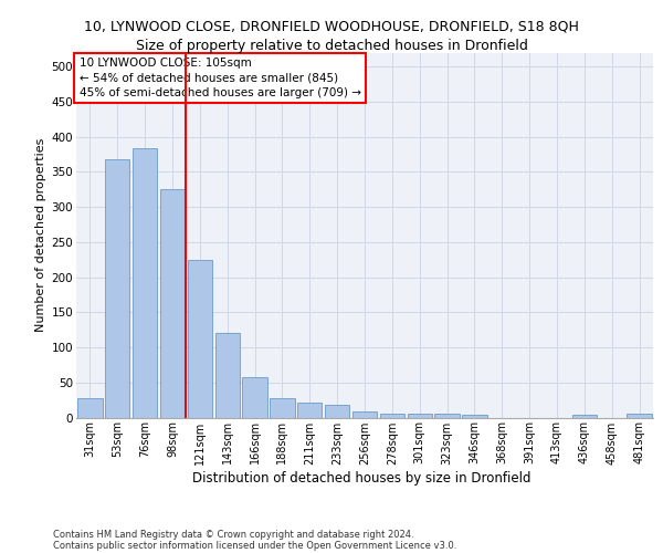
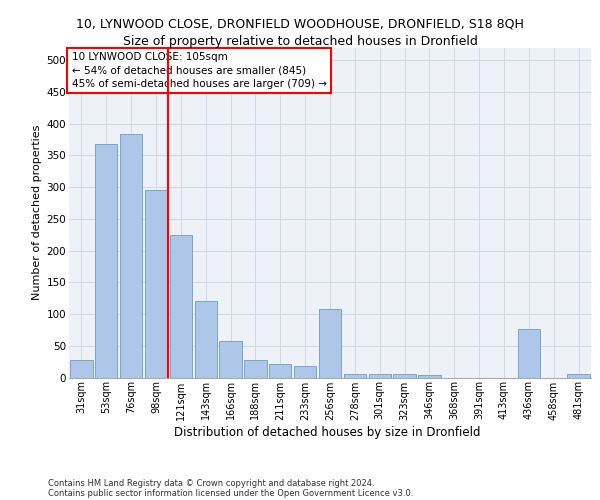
98sqm: 325 -> 296
256sqm: 8 -> 108
436sqm: 4 -> 76
